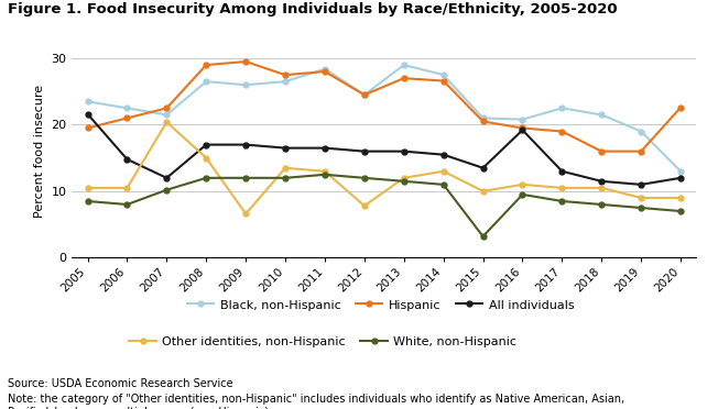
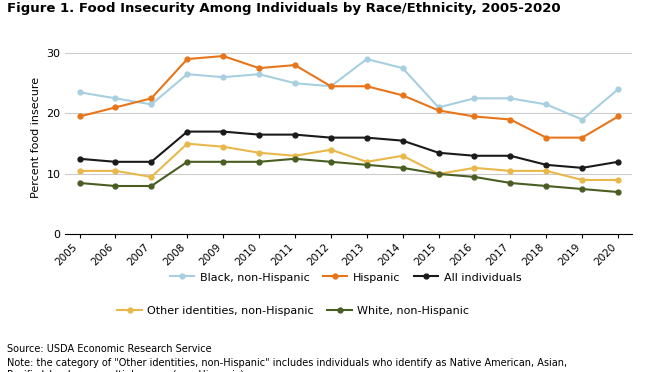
All individuals/2005: 21.6 -> 12.5
All individuals/2006: 14.8 -> 12.0
Other identities, non-Hispanic/2007: 20.4 -> 9.5
White, non-Hispanic/2007: 10.2 -> 8.0
Other identities, non-Hispanic/2009: 6.6 -> 14.5
Black, non-Hispanic/2011: 28.4 -> 25.0
Other identities, non-Hispanic/2012: 7.8 -> 14.0
Hispanic/2013: 27.0 -> 24.5
Hispanic/2014: 26.6 -> 23.0
White, non-Hispanic/2015: 3.2 -> 10.0
Black, non-Hispanic/2016: 20.8 -> 22.5
All individuals/2016: 19.2 -> 13.0
Black, non-Hispanic/2020: 13.0 -> 24.0
Hispanic/2020: 22.6 -> 19.5
